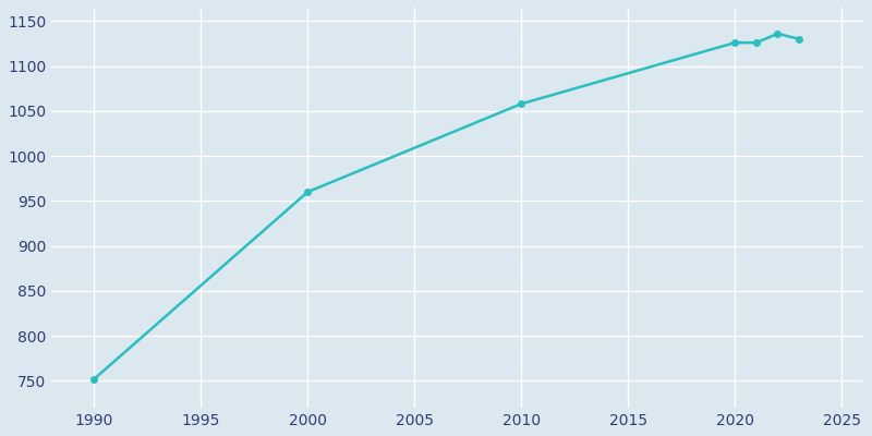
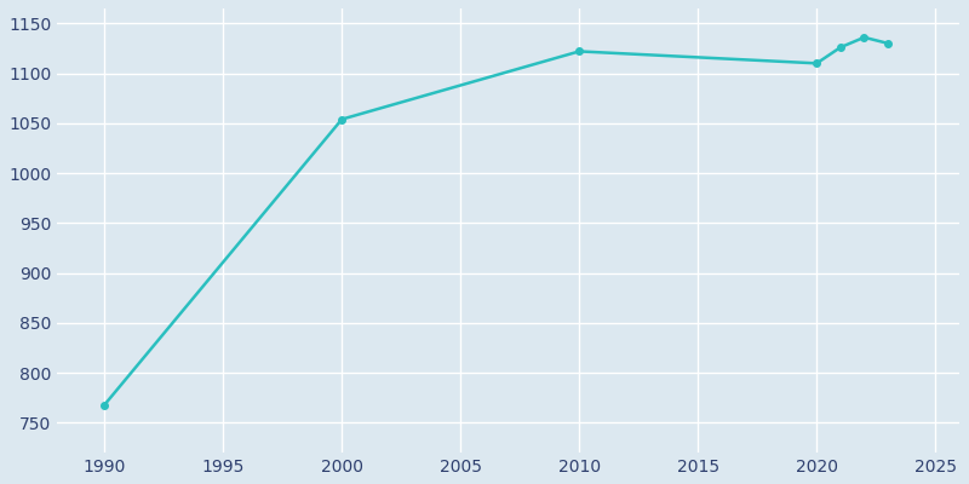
1990: 752 -> 768
2000: 960 -> 1054
2010: 1058 -> 1122
2020: 1126 -> 1110
